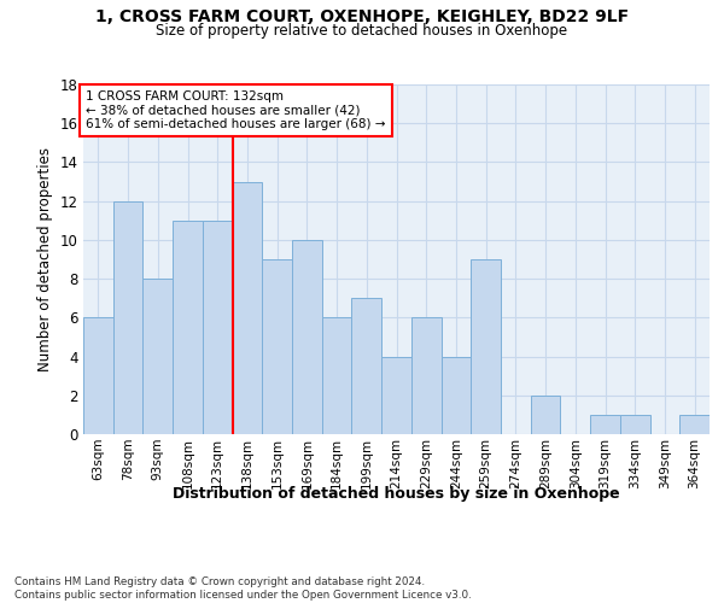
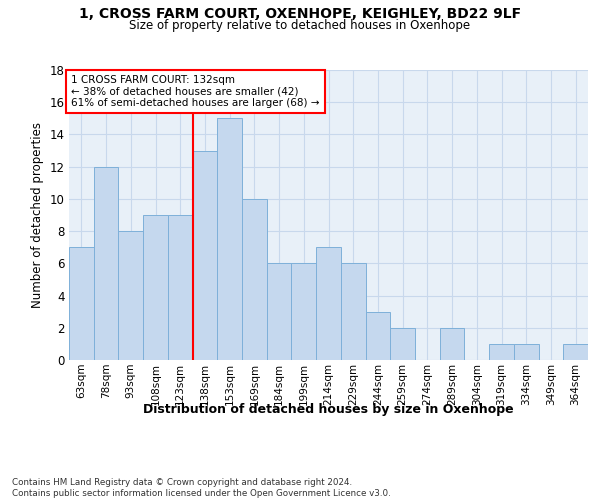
63sqm: 6 -> 7
108sqm: 11 -> 9
123sqm: 11 -> 9
153sqm: 9 -> 15
199sqm: 7 -> 6
214sqm: 4 -> 7
244sqm: 4 -> 3
259sqm: 9 -> 2
